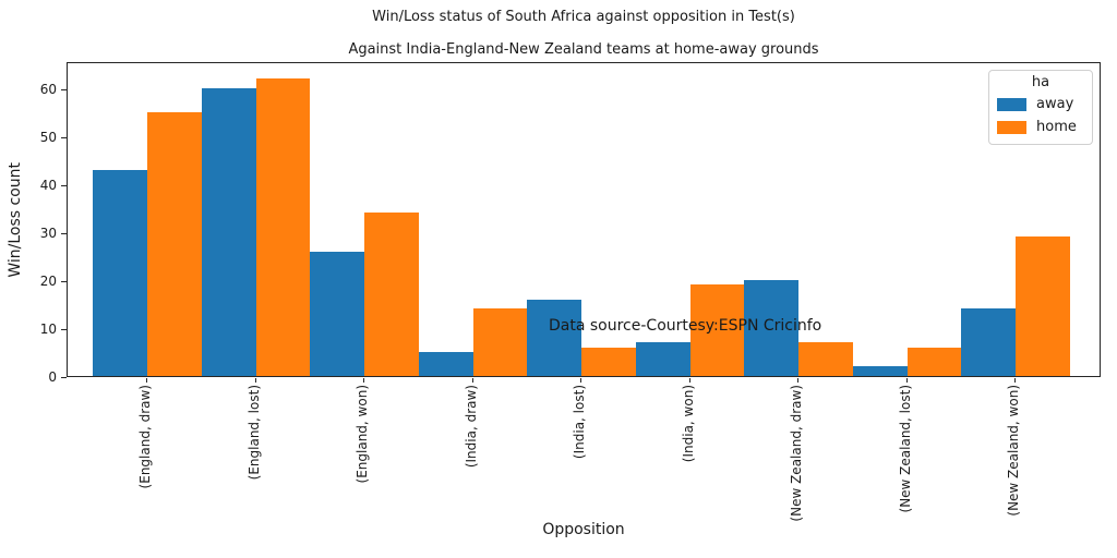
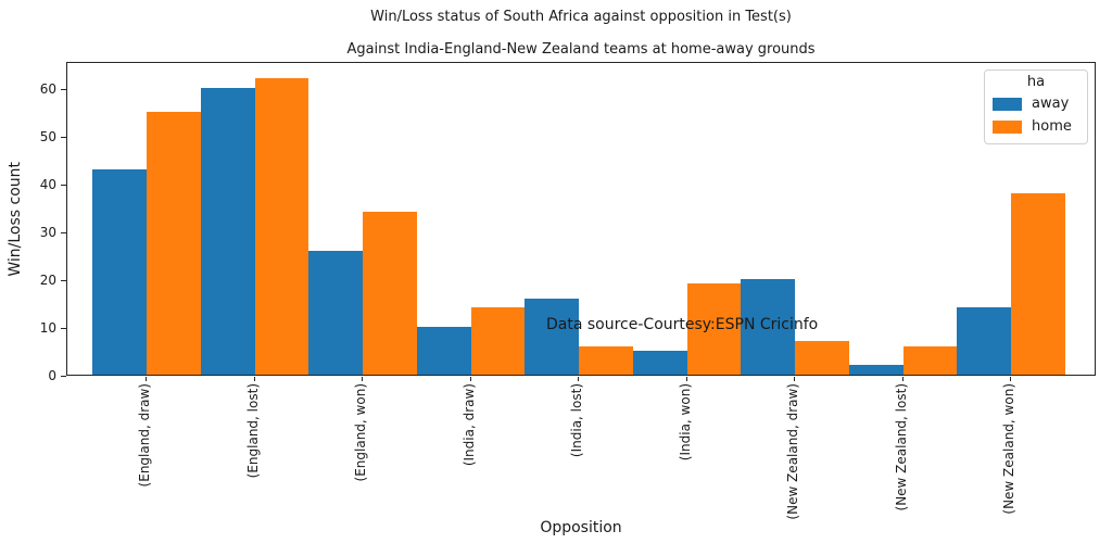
away/(India, draw): 5 -> 10
away/(India, won): 7 -> 5
home/(New Zealand, won): 29 -> 38
